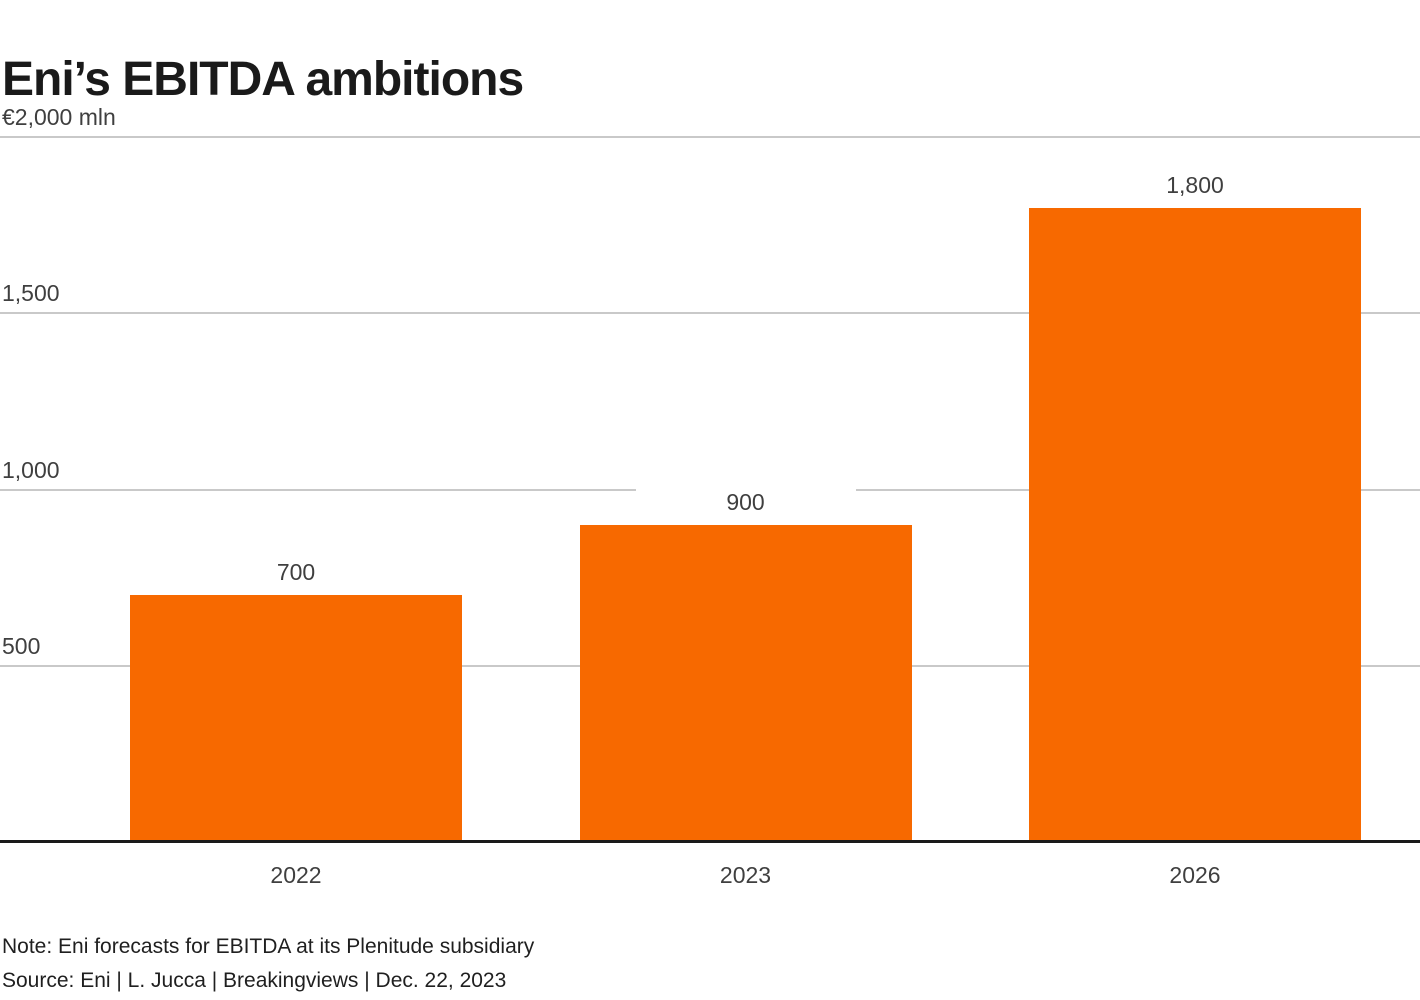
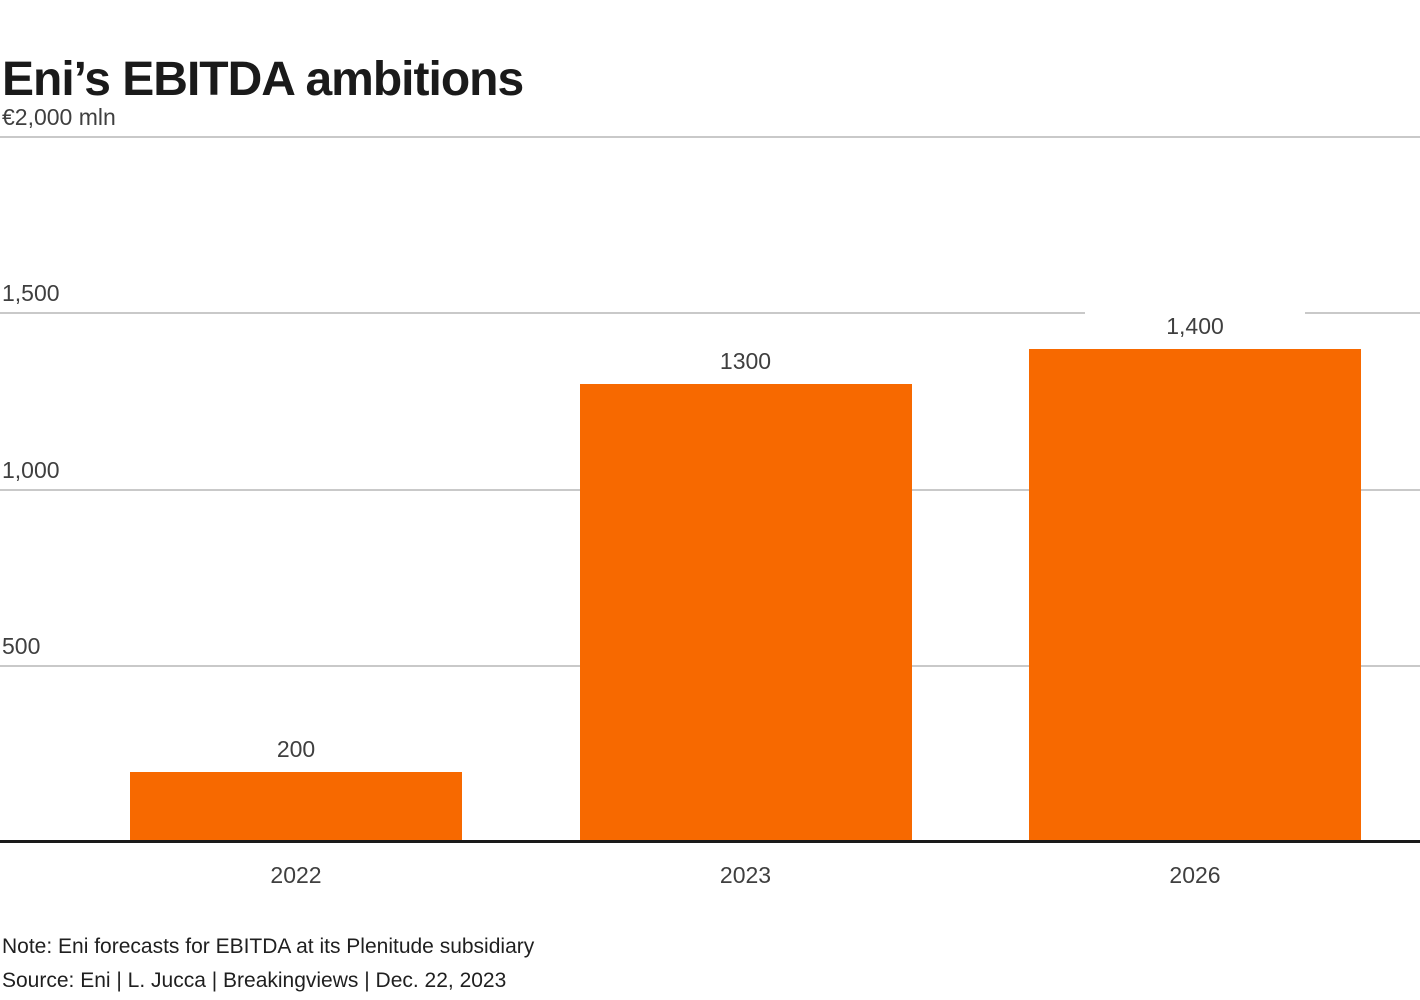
2022: 700 -> 200
2023: 900 -> 1300
2026: 1,800 -> 1,400
